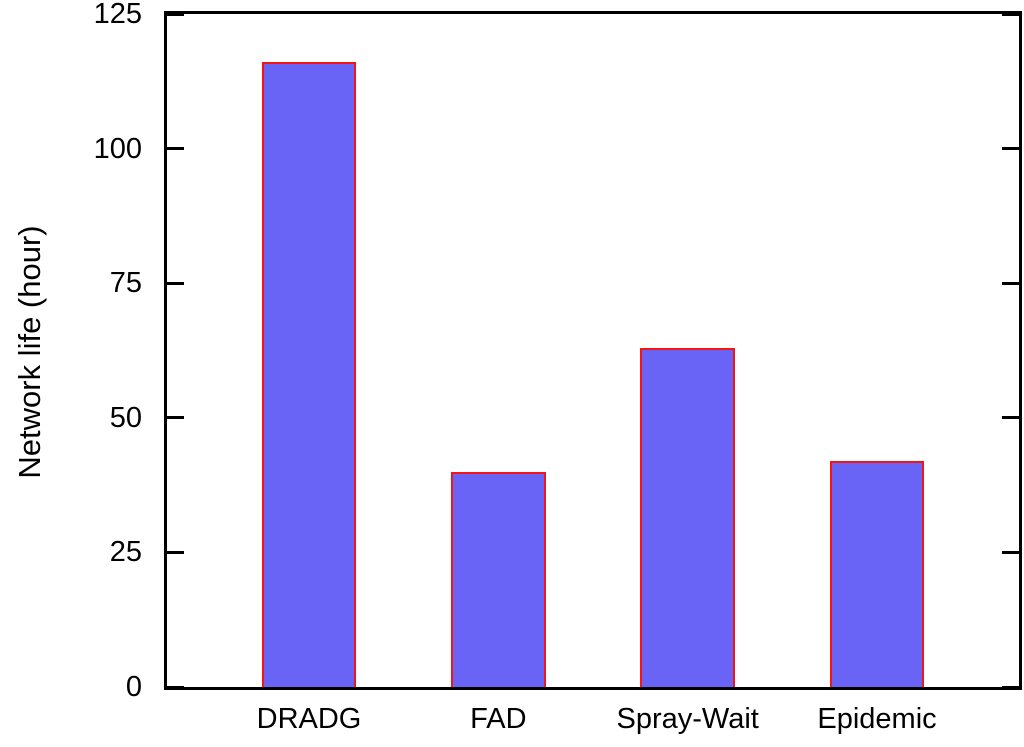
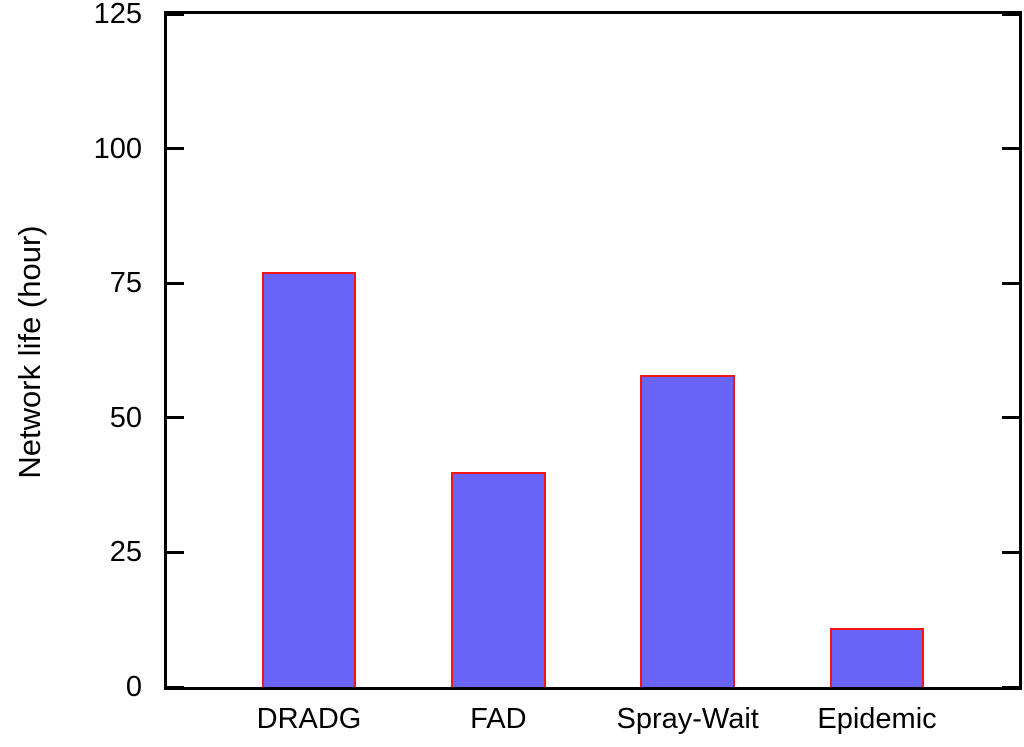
DRADG: 116 -> 77
Spray-Wait: 63 -> 58
Epidemic: 42 -> 11
